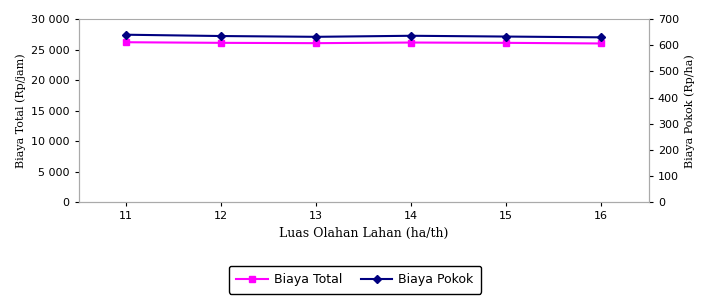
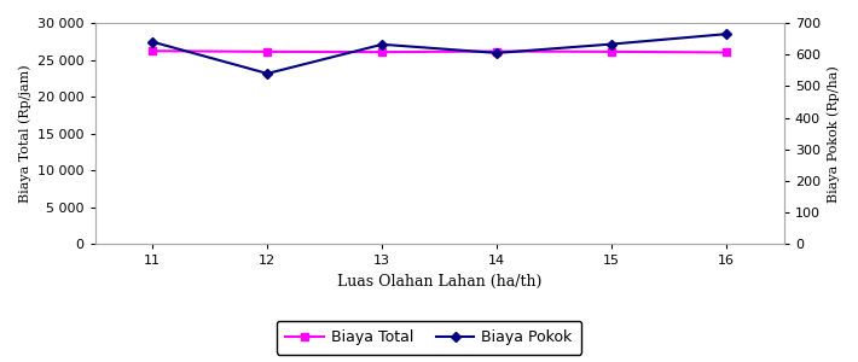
Biaya Pokok/12: 635 -> 540
Biaya Pokok/14: 636 -> 605
Biaya Pokok/16: 630 -> 665
